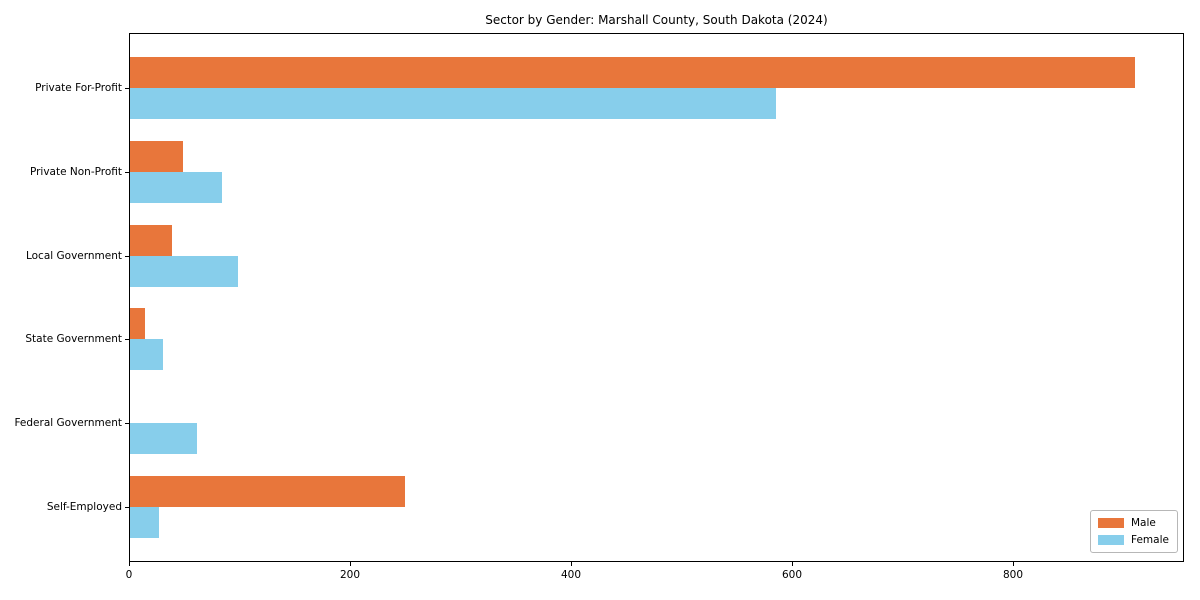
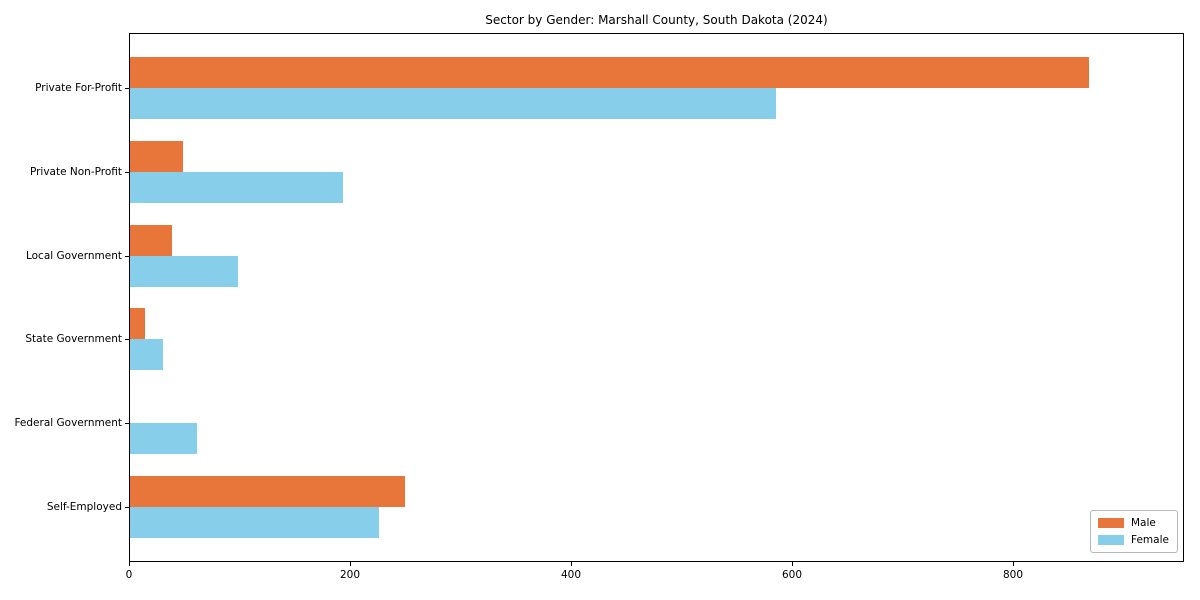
Male/Private For-Profit: 910 -> 868
Female/Private Non-Profit: 83 -> 193
Female/Self-Employed: 26 -> 225
